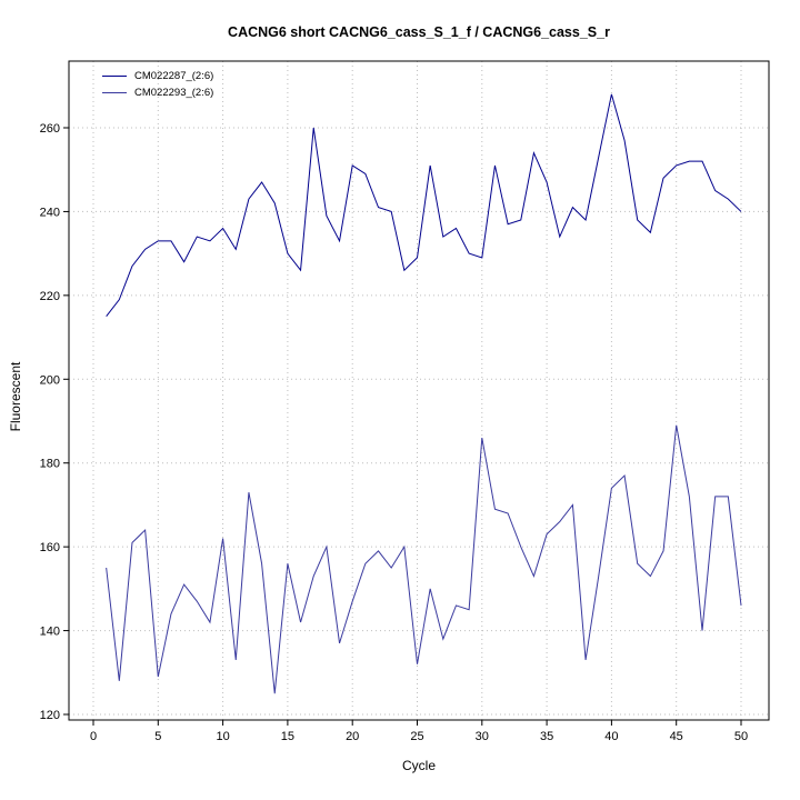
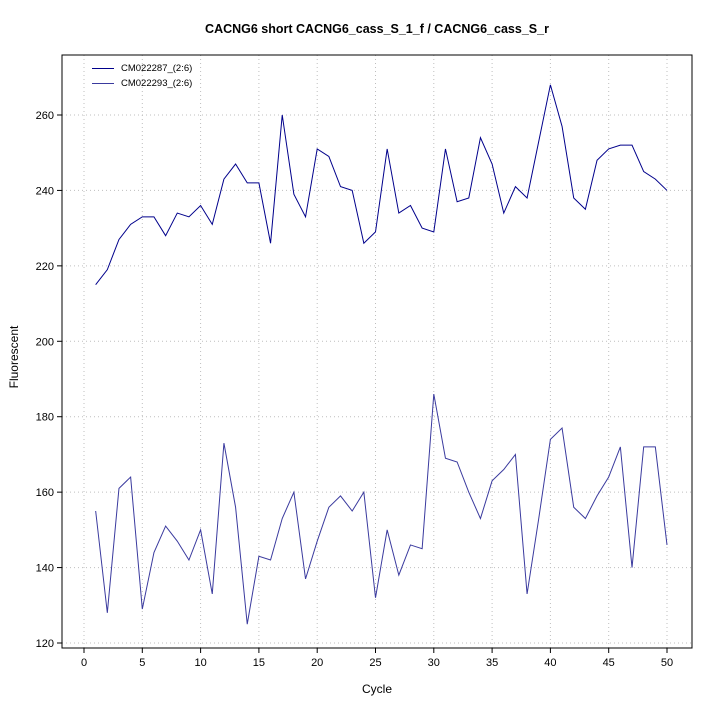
CM022293_(2:6)/10: 162 -> 150
CM022287_(2:6)/15: 230 -> 242
CM022293_(2:6)/15: 156 -> 143
CM022293_(2:6)/45: 189 -> 164
